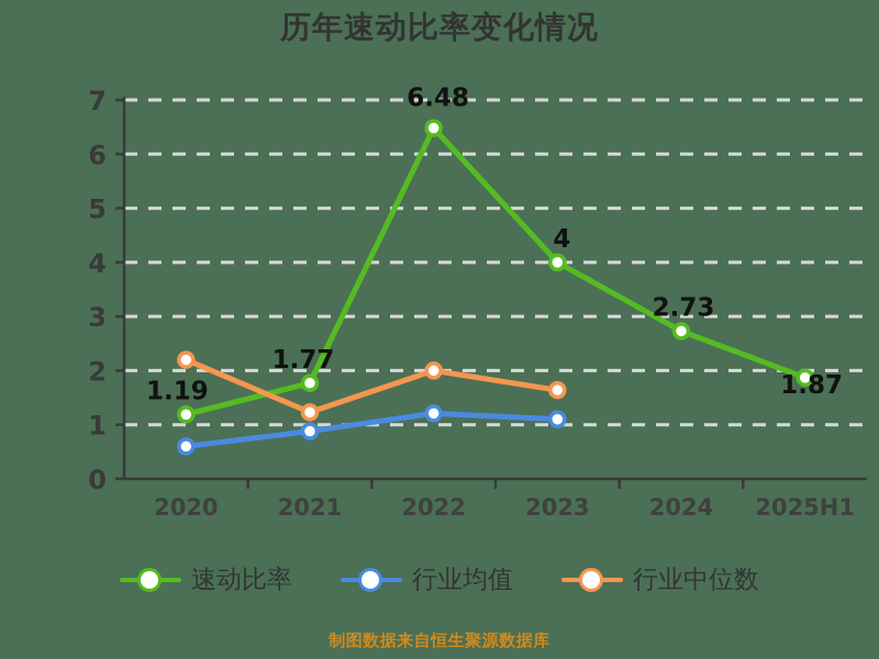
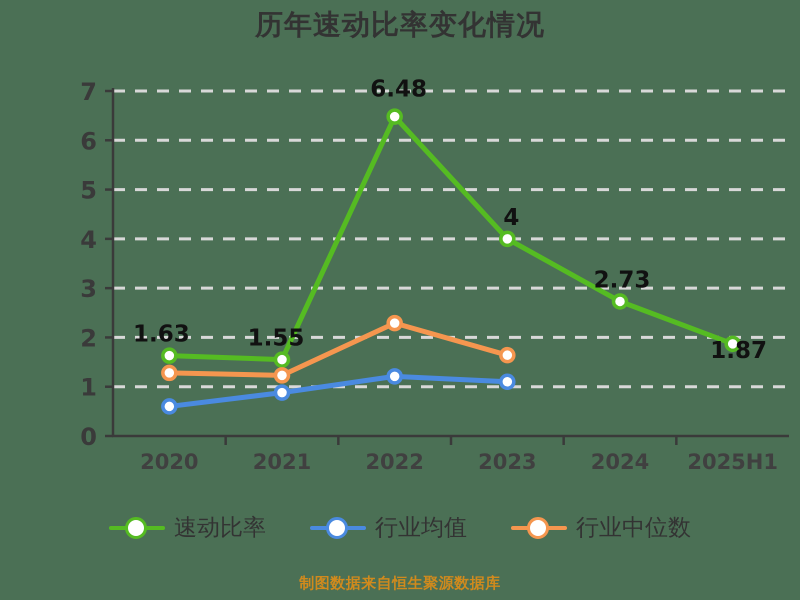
速动比率/2020: 1.19 -> 1.63
行业中位数/2020: 2.2 -> 1.3
速动比率/2021: 1.77 -> 1.55
行业中位数/2022: 2.0 -> 2.3
